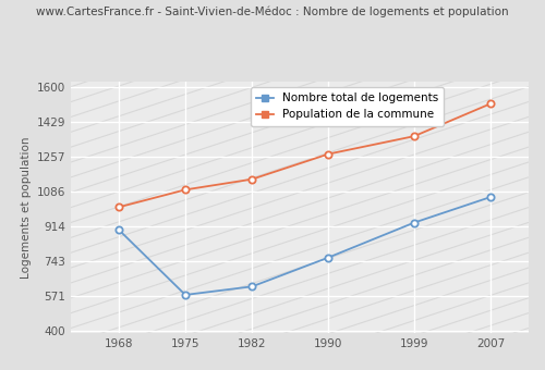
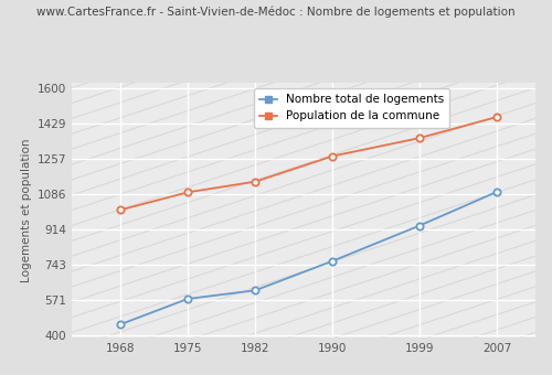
Nombre total de logements/1968: 900 -> 450
Nombre total de logements/2007: 1060 -> 1100
Population de la commune/2007: 1520 -> 1460
